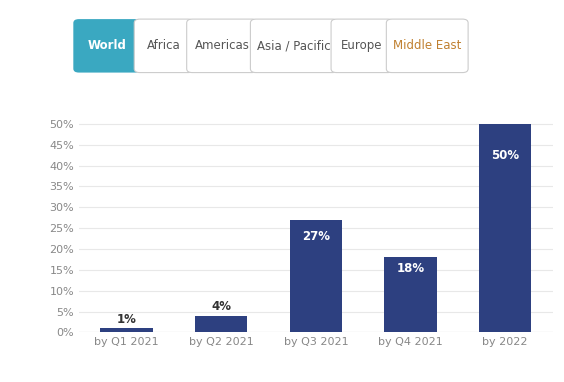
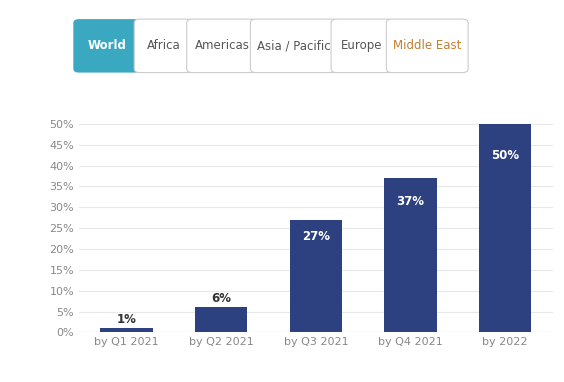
by Q2 2021: 4% -> 6%
by Q4 2021: 18% -> 37%
